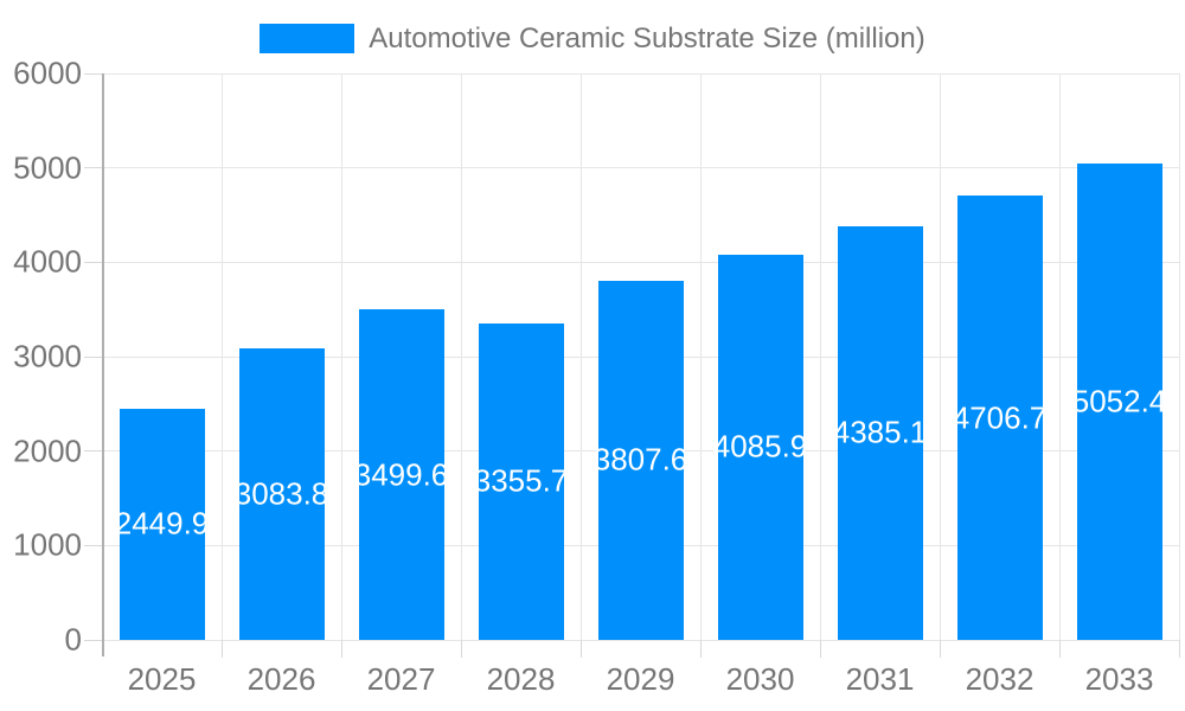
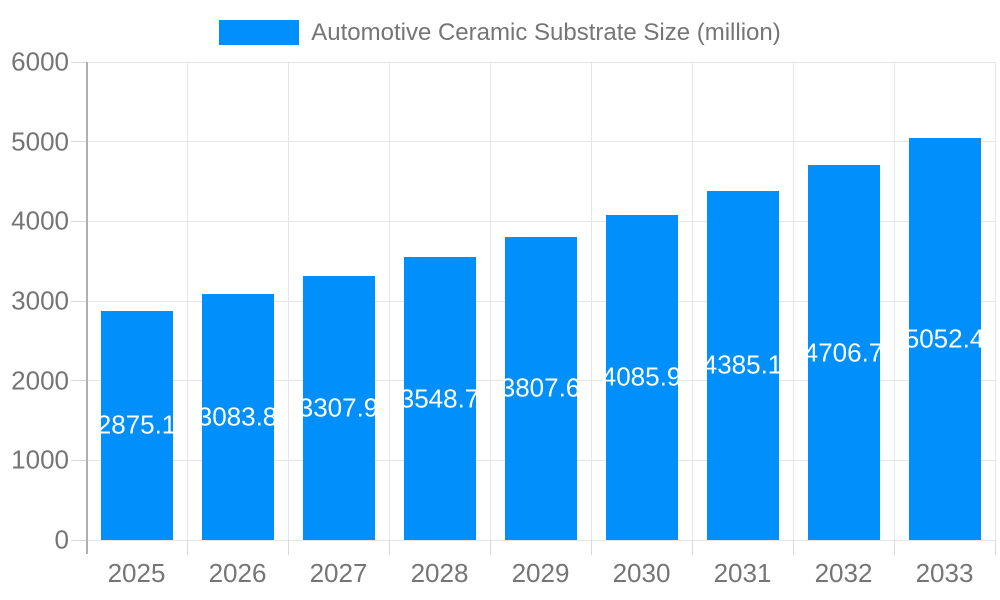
2025: 2449.9 -> 2875.1
2027: 3499.6 -> 3307.9
2028: 3355.7 -> 3548.7
